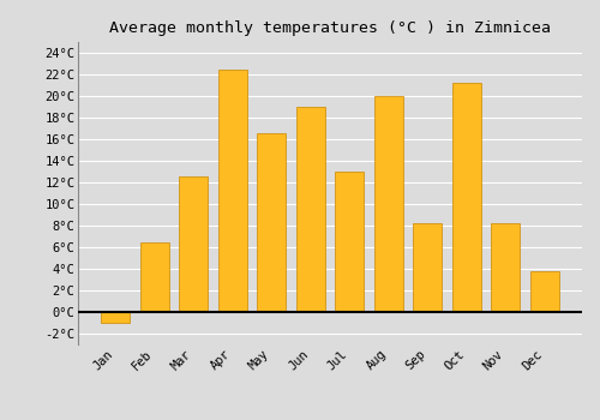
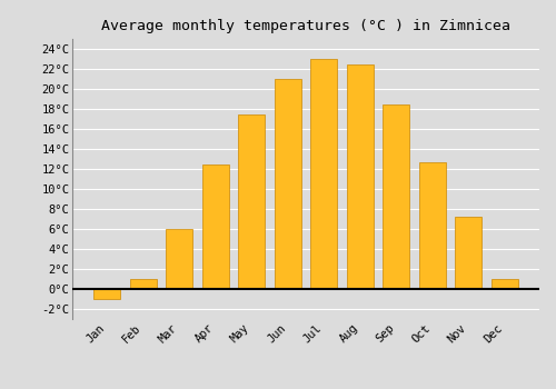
Feb: 6.4°C -> 1.0°C
Mar: 12.6°C -> 6.0°C
Apr: 22.4°C -> 12.5°C
May: 16.6°C -> 17.5°C
Jun: 19.0°C -> 21.0°C
Jul: 13.0°C -> 23.0°C
Aug: 20.0°C -> 22.5°C
Sep: 8.2°C -> 18.5°C
Oct: 21.2°C -> 12.7°C
Nov: 8.2°C -> 7.2°C
Dec: 3.8°C -> 1.0°C
